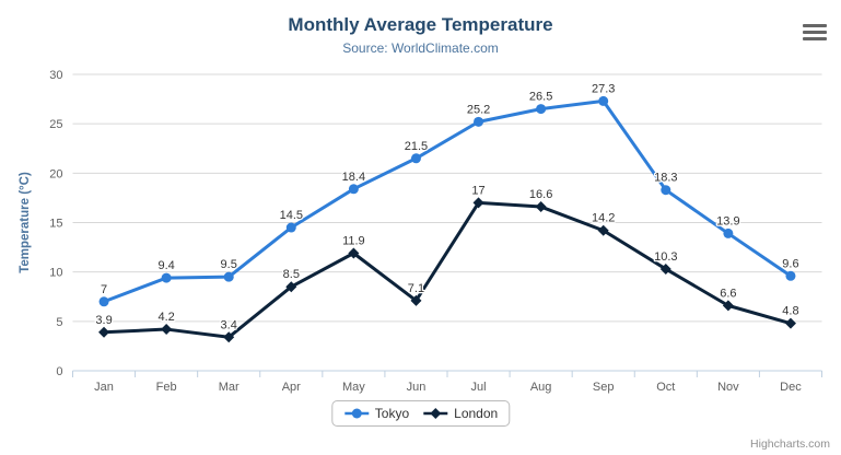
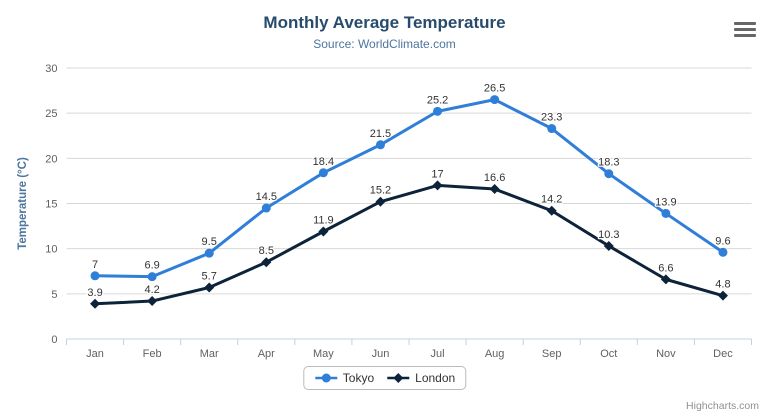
Tokyo/Feb: 9.4 -> 6.9
London/Mar: 3.4 -> 5.7
London/Jun: 7.1 -> 15.2
Tokyo/Sep: 27.3 -> 23.3
